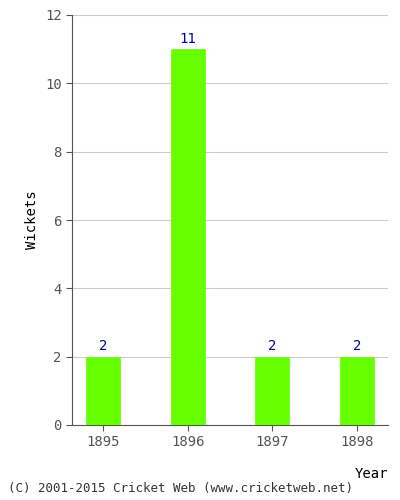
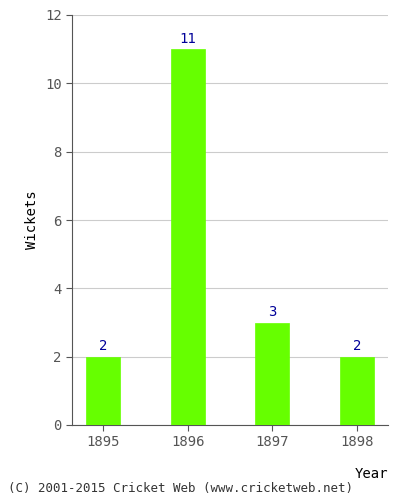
1897: 2 -> 3
